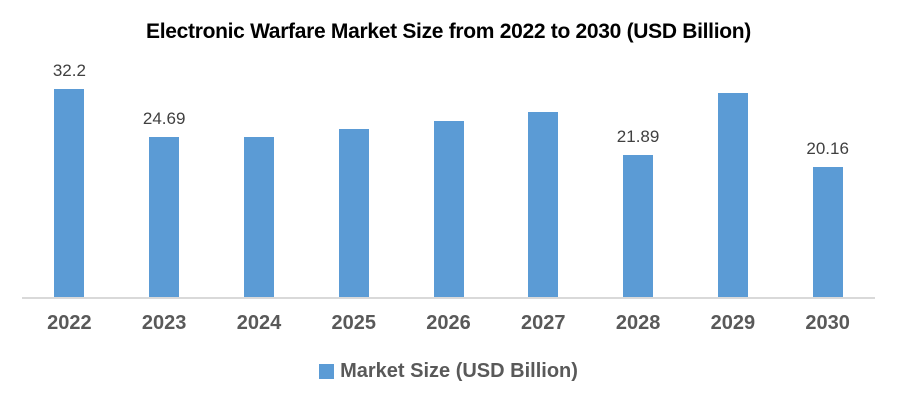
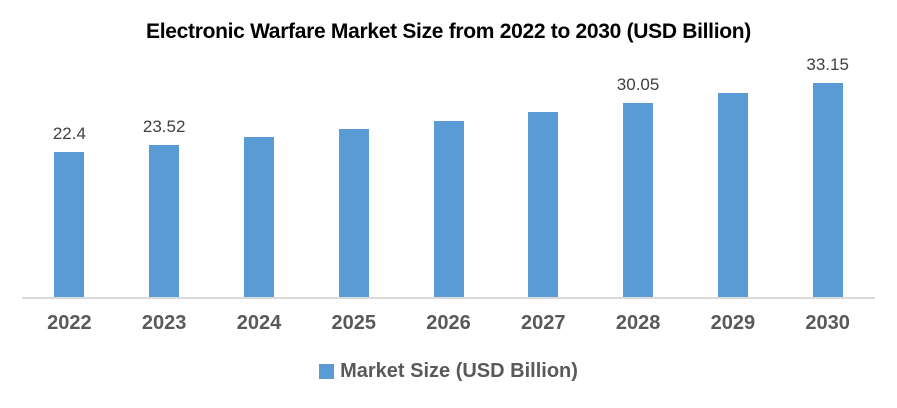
2022: 32.2 -> 22.4
2023: 24.69 -> 23.52
2028: 21.89 -> 30.05
2030: 20.16 -> 33.15
